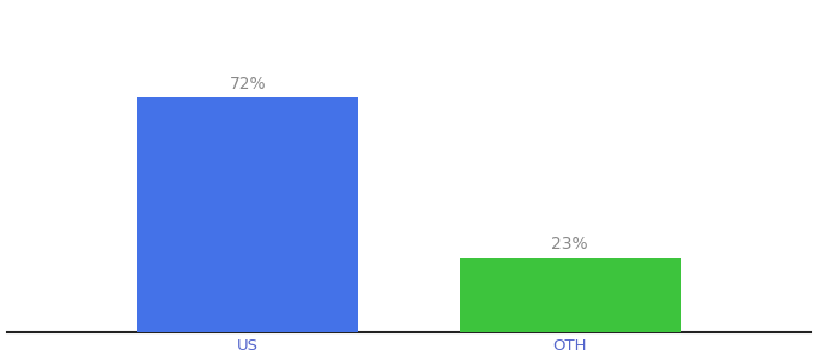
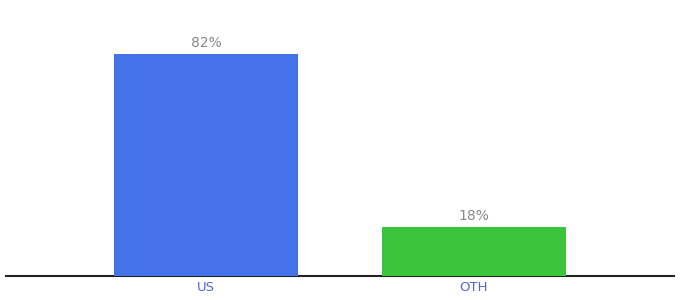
US: 72% -> 82%
OTH: 23% -> 18%
